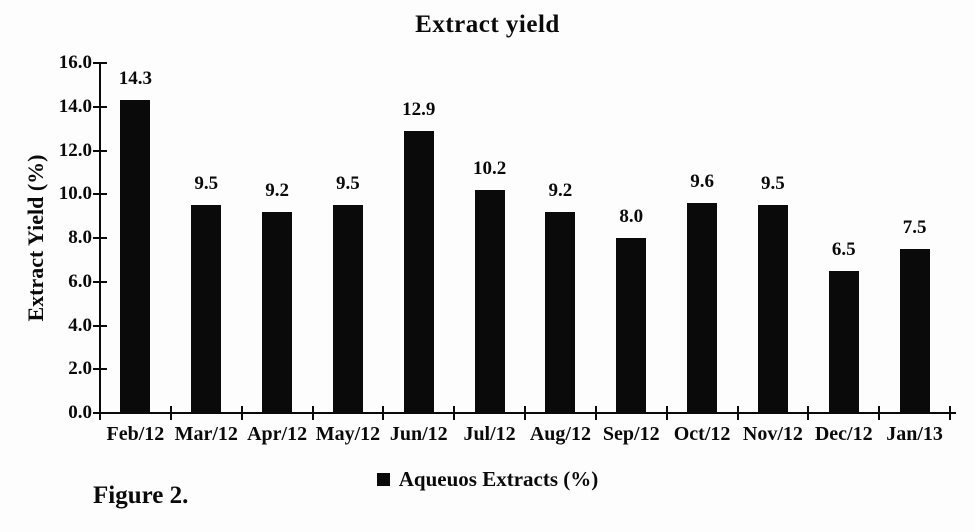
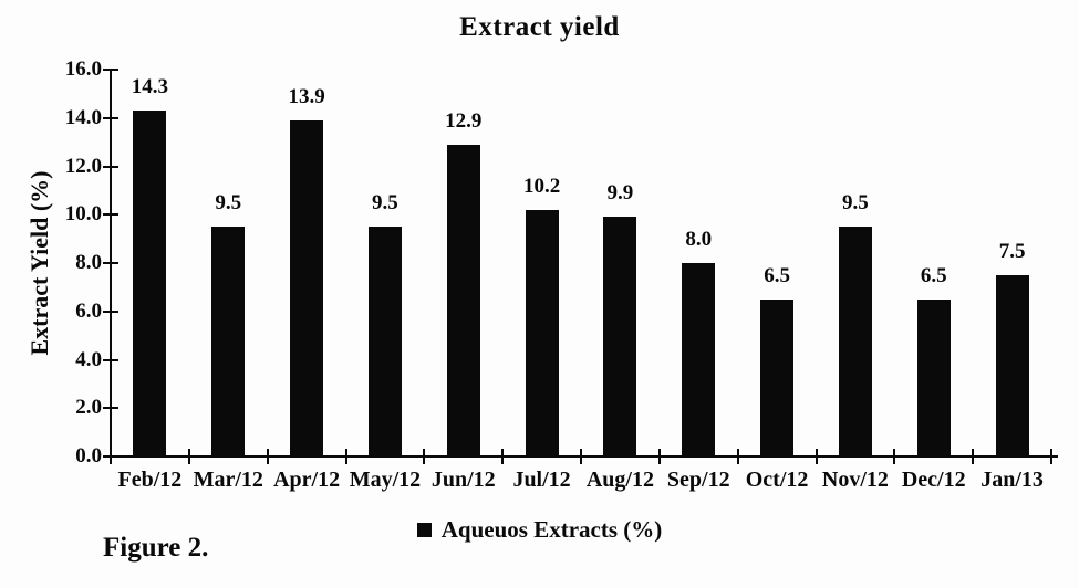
Apr/12: 9.2 -> 13.9
Aug/12: 9.2 -> 9.9
Oct/12: 9.6 -> 6.5
